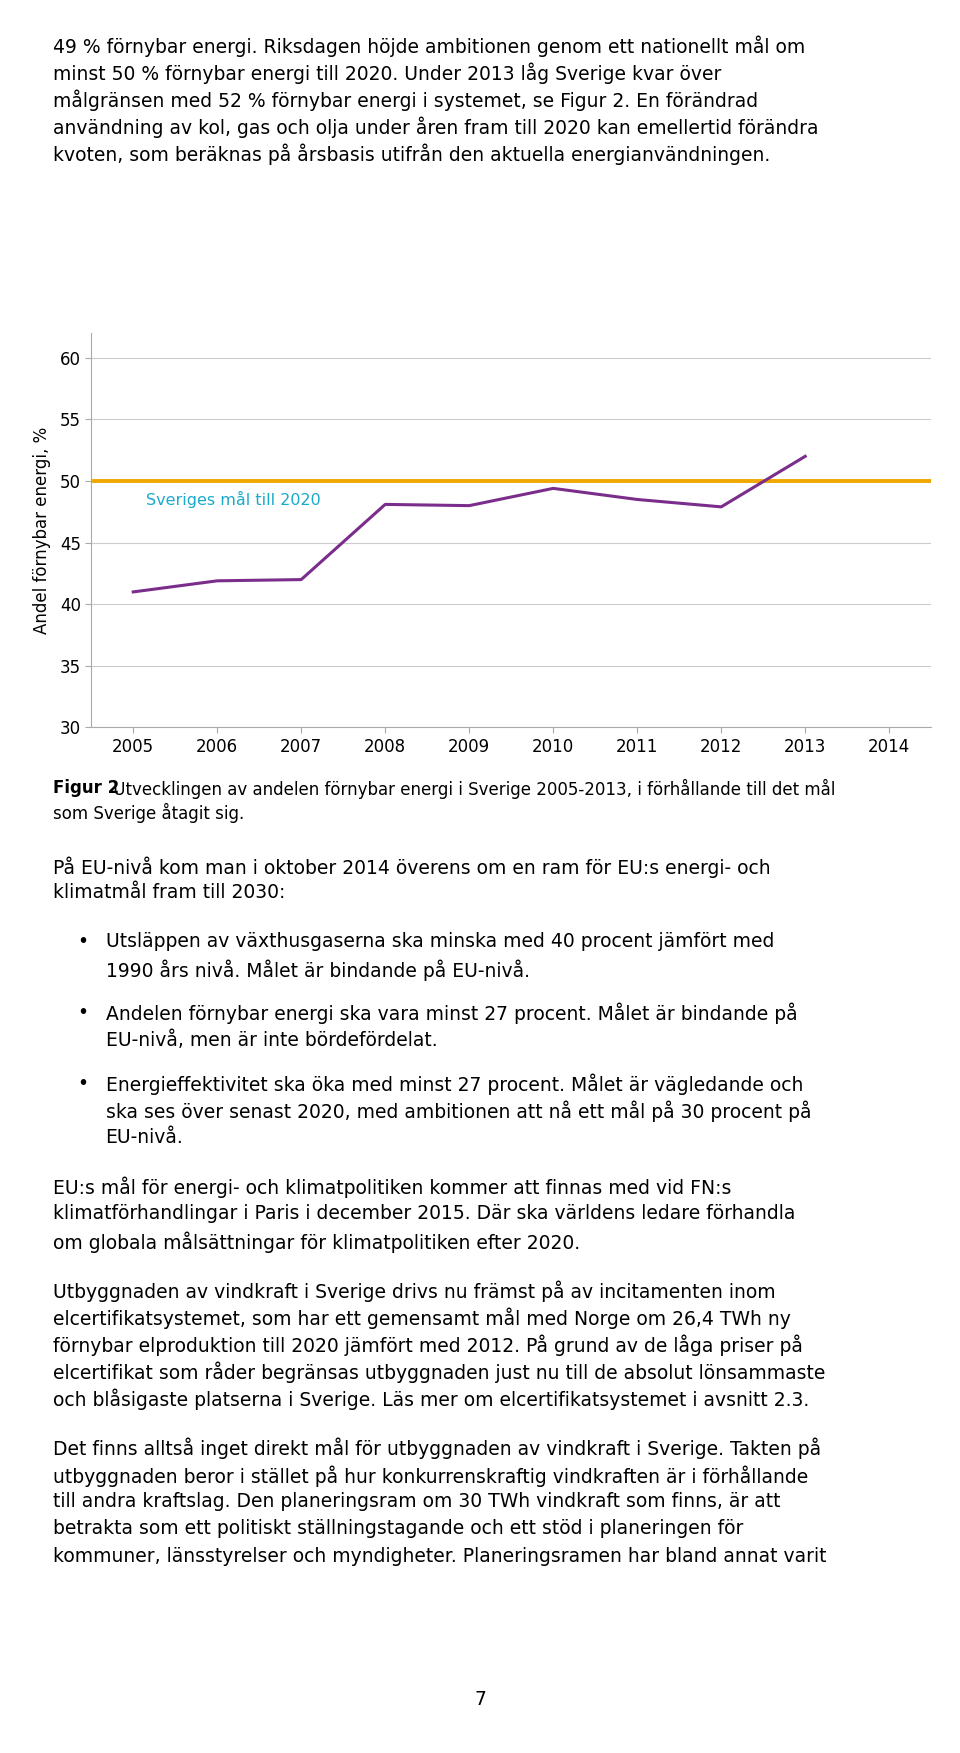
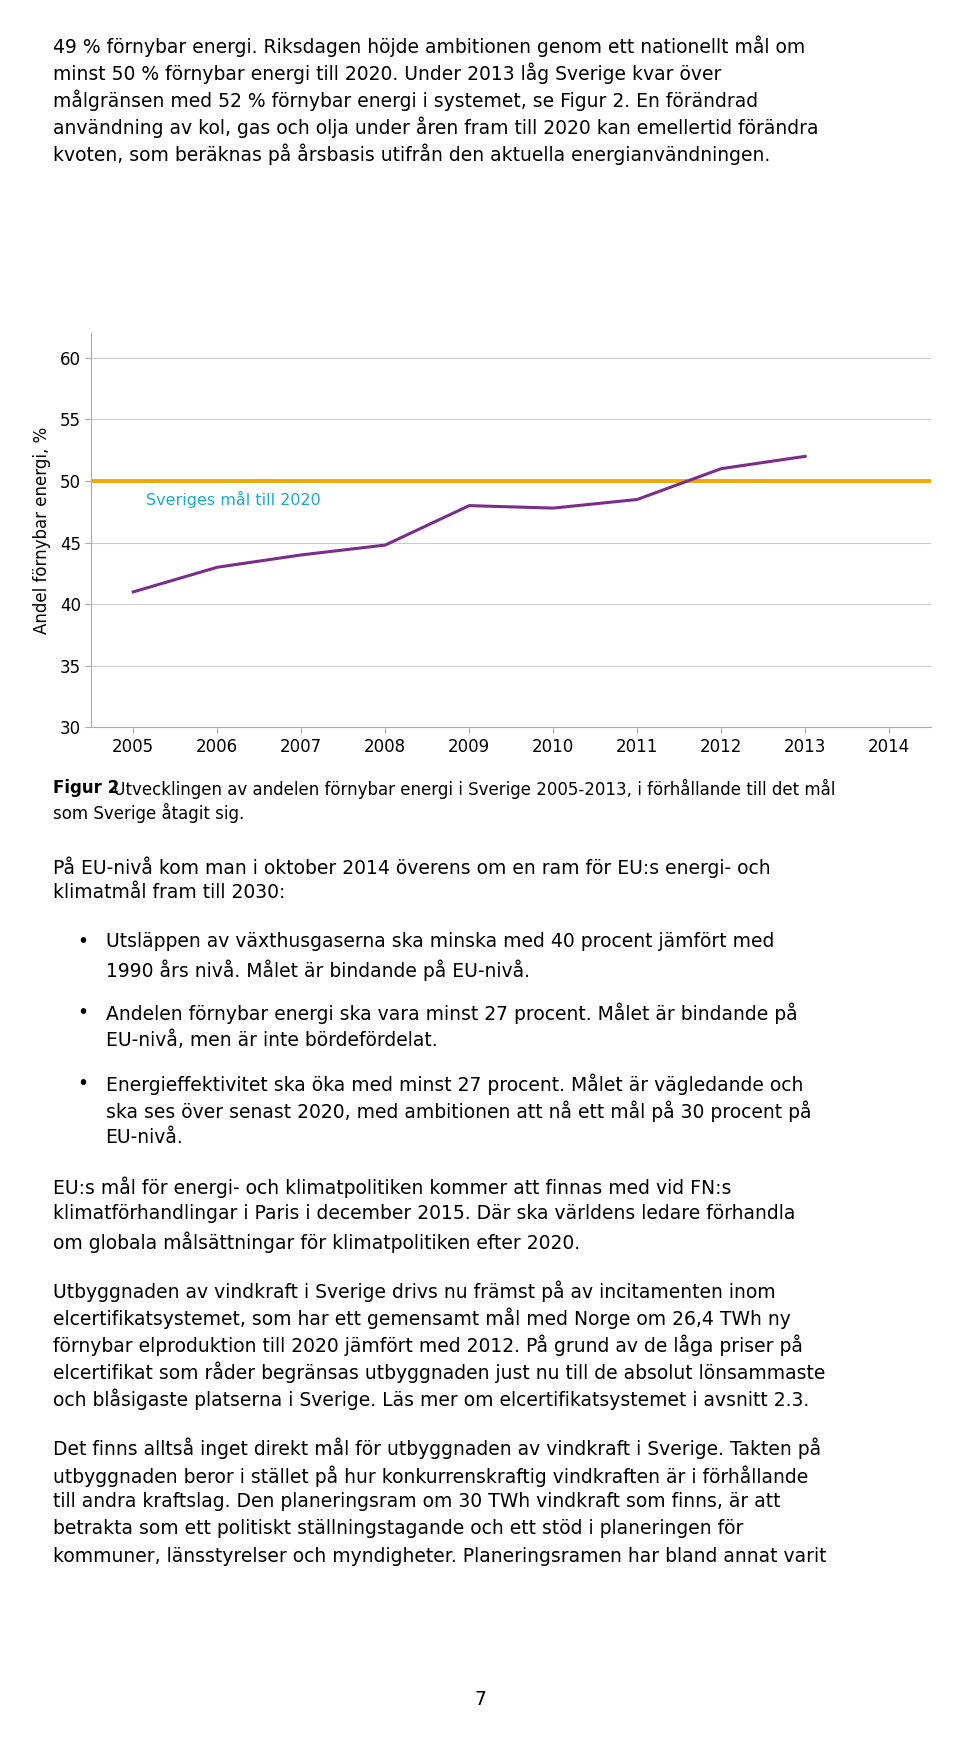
2006: 41.9 -> 43.0
2007: 42.0 -> 44.0
2008: 48.1 -> 44.8
2010: 49.4 -> 47.8
2012: 47.9 -> 51.0
